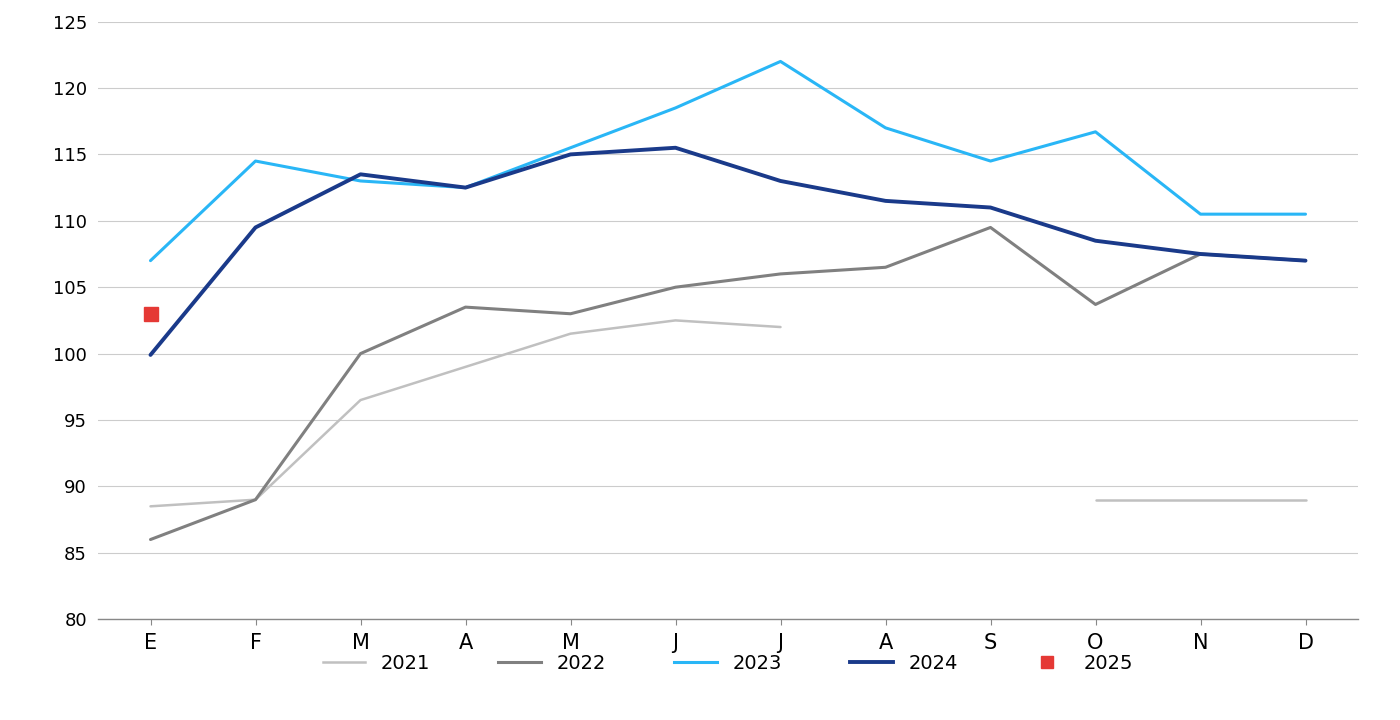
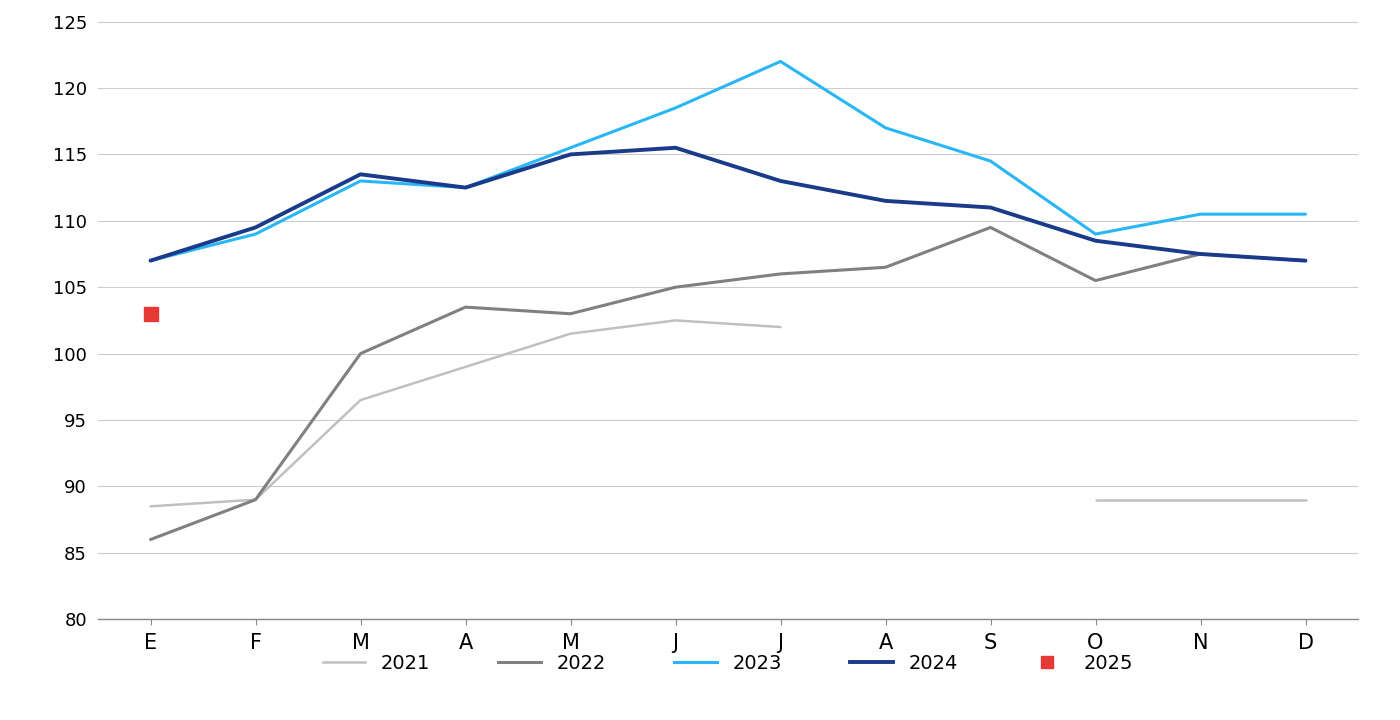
2024/E: 99.9 -> 107.0
2023/F: 114.5 -> 109.0
2022/O: 103.7 -> 105.5
2023/O: 116.7 -> 109.0
